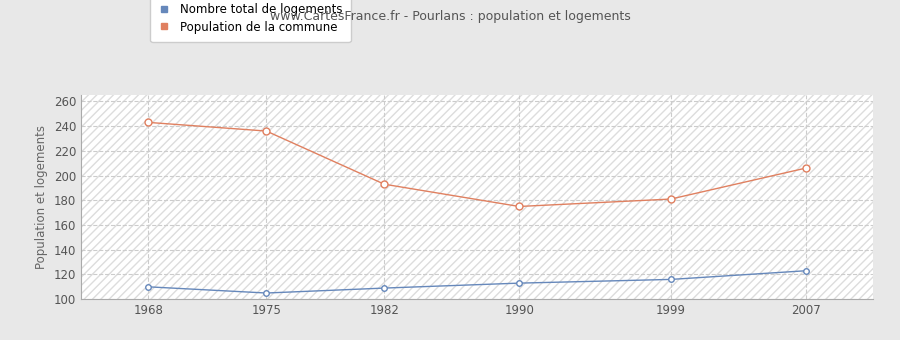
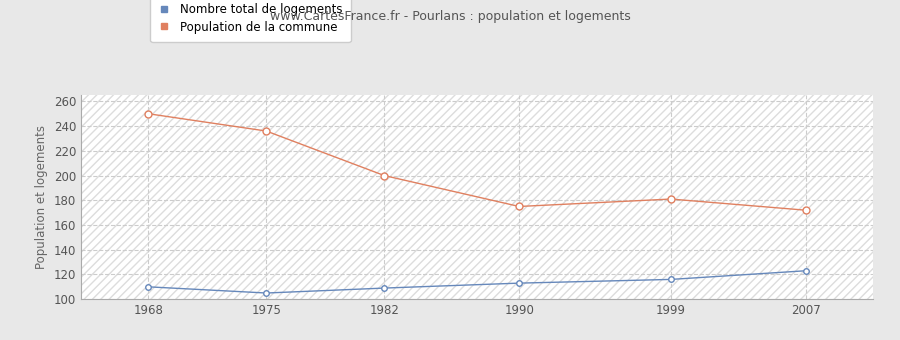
Population de la commune/1968: 243 -> 250
Population de la commune/1982: 193 -> 200
Population de la commune/2007: 206 -> 172
